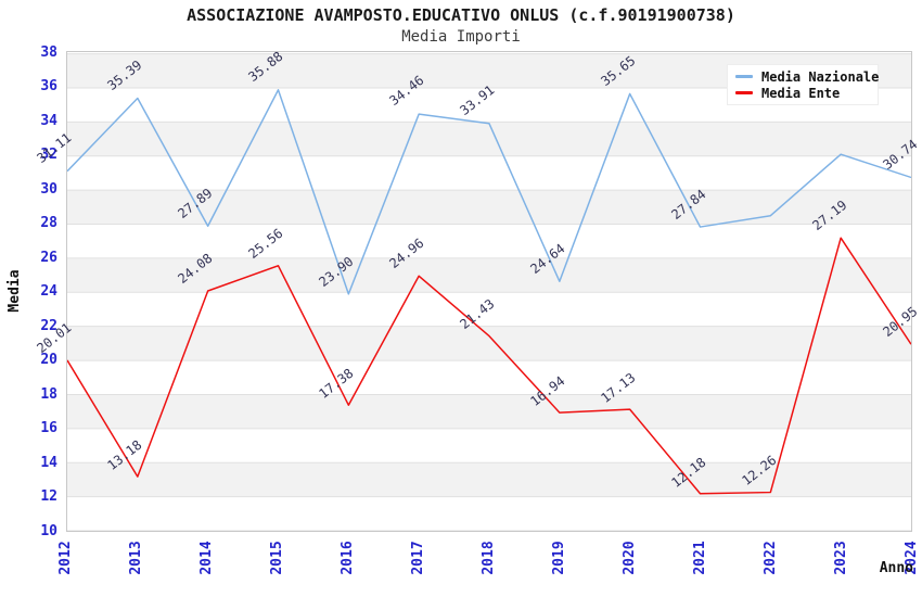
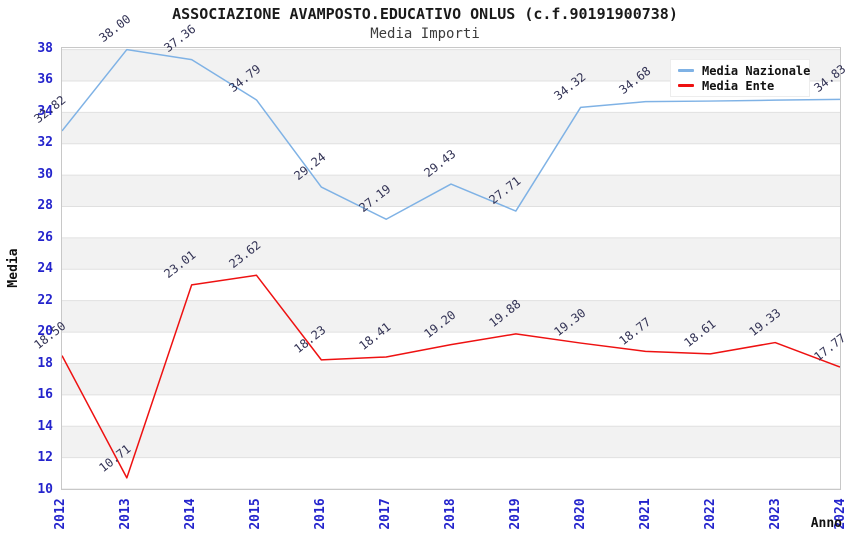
Media Nazionale/2012: 31.11 -> 32.82
Media Ente/2012: 20.01 -> 18.50
Media Nazionale/2013: 35.39 -> 38.00
Media Ente/2013: 13.18 -> 10.71
Media Nazionale/2014: 27.89 -> 37.36
Media Ente/2014: 24.08 -> 23.01
Media Nazionale/2015: 35.88 -> 34.79
Media Ente/2015: 25.56 -> 23.62
Media Nazionale/2016: 23.90 -> 29.24
Media Ente/2016: 17.38 -> 18.23
Media Nazionale/2017: 34.46 -> 27.19
Media Ente/2017: 24.96 -> 18.41
Media Nazionale/2018: 33.91 -> 29.43
Media Ente/2018: 21.43 -> 19.20
Media Nazionale/2019: 24.64 -> 27.71
Media Ente/2019: 16.94 -> 19.88
Media Nazionale/2020: 35.65 -> 34.32
Media Ente/2020: 17.13 -> 19.30
Media Nazionale/2021: 27.84 -> 34.68
Media Ente/2021: 12.18 -> 18.77
Media Nazionale/2022: 28.5 -> 34.7
Media Ente/2022: 12.26 -> 18.61
Media Nazionale/2023: 32.1 -> 34.8
Media Ente/2023: 27.19 -> 19.33
Media Nazionale/2024: 30.74 -> 34.83
Media Ente/2024: 20.95 -> 17.77
